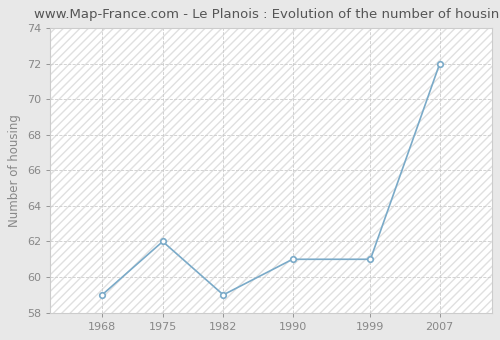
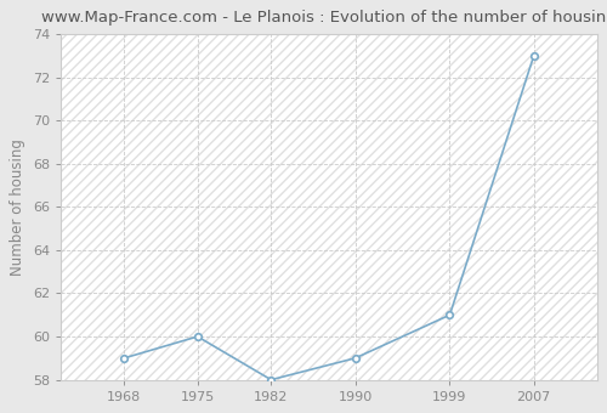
1975: 62 -> 60
1982: 59 -> 58
1990: 61 -> 59
2007: 72 -> 73
